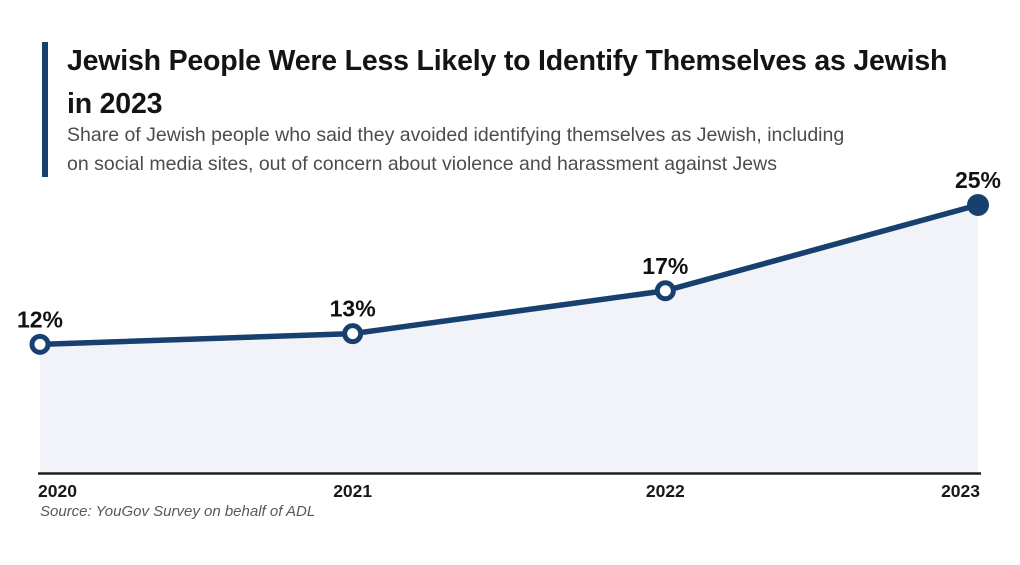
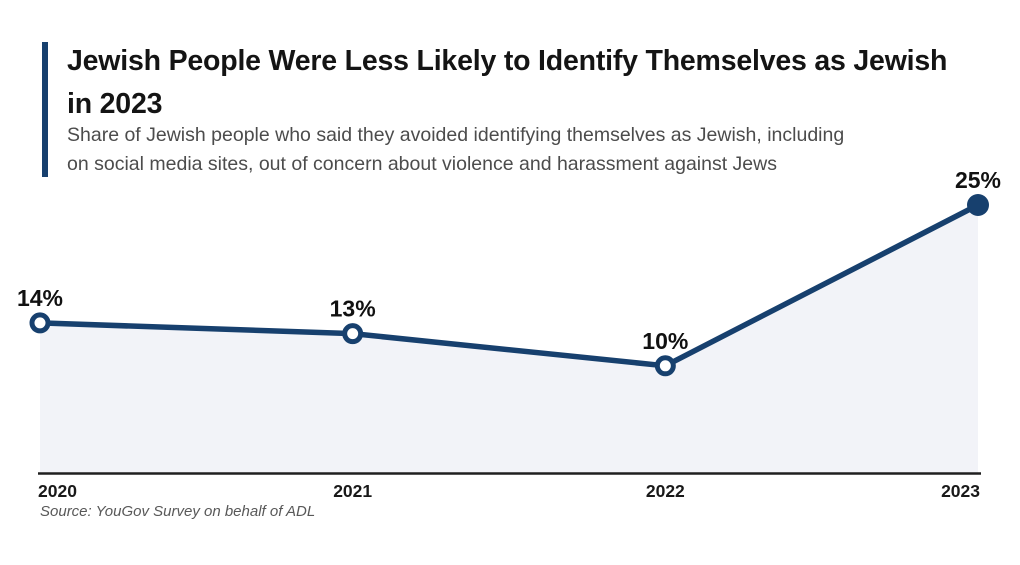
2020: 12% -> 14%
2022: 17% -> 10%
